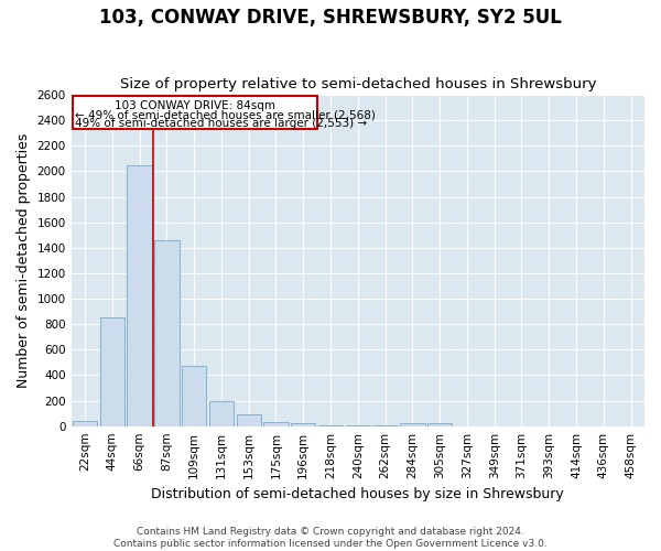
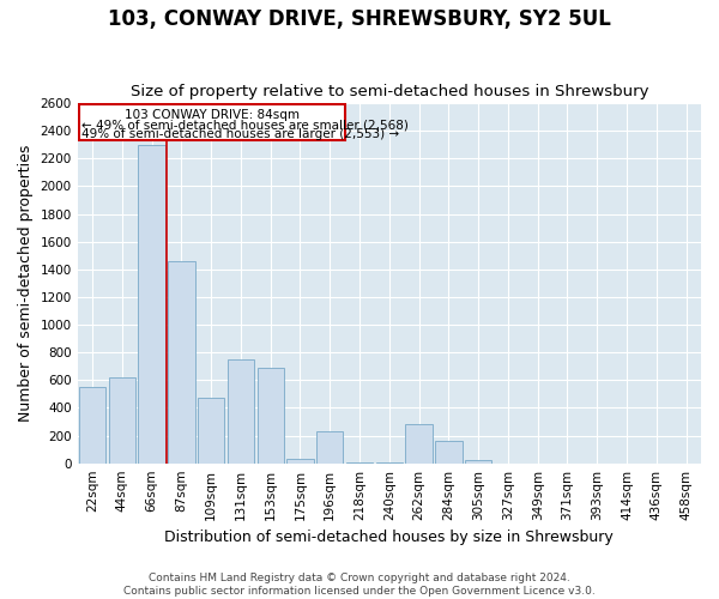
22sqm: 40 -> 550
44sqm: 850 -> 620
66sqm: 2050 -> 2300
131sqm: 200 -> 750
153sqm: 90 -> 690
196sqm: 20 -> 230
262sqm: 0 -> 280
284sqm: 20 -> 160
